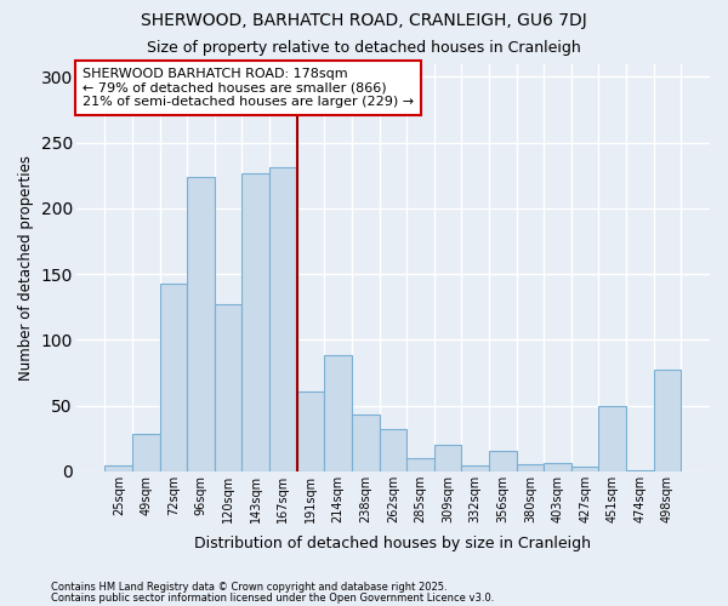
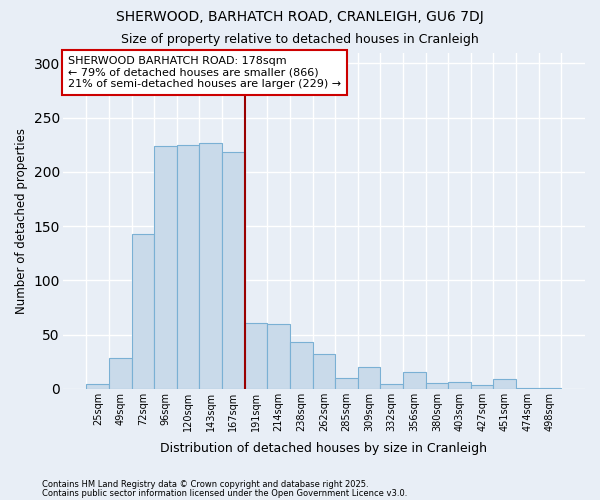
120sqm: 127 -> 225
167sqm: 231 -> 218
214sqm: 88 -> 60
451sqm: 50 -> 9
498sqm: 77 -> 1
